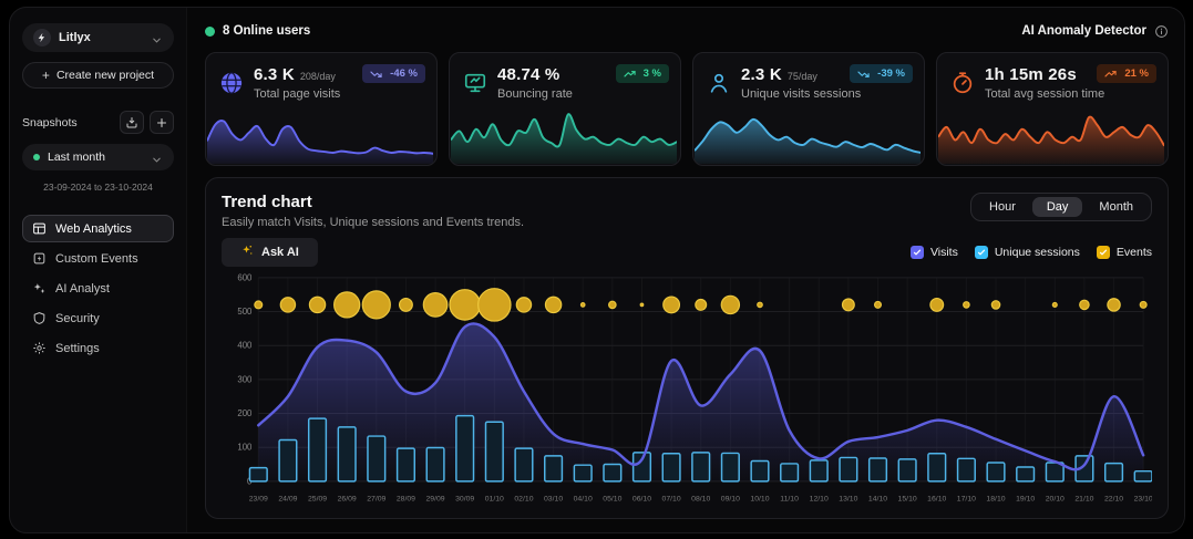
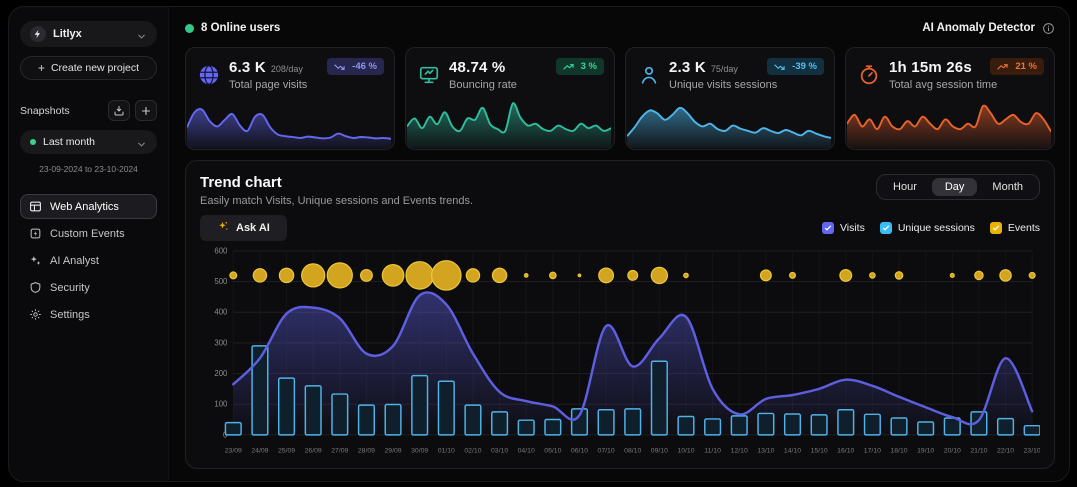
Unique sessions/24/09: 120 -> 290
Unique sessions/09/10: 80 -> 240
